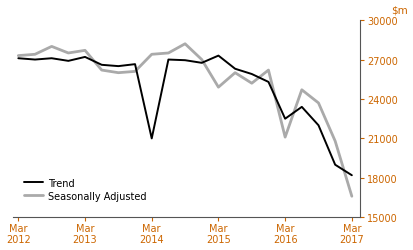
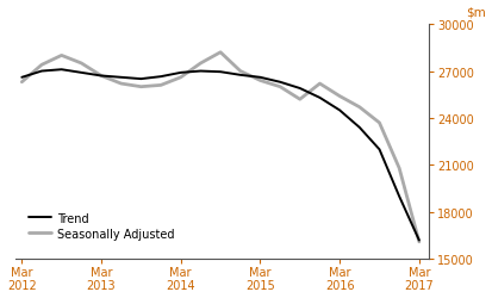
Trend/Mar 2012: 27100 -> 26600
Seasonally Adjusted/Mar 2012: 27300 -> 26300
Trend/Mar 2013: 27200 -> 26700
Seasonally Adjusted/Mar 2013: 27700 -> 26700
Trend/Mar 2014: 21000 -> 26900
Seasonally Adjusted/Mar 2014: 27400 -> 26600
Trend/Mar 2015: 27300 -> 26600
Seasonally Adjusted/Mar 2015: 24900 -> 26400
Trend/Mar 2016: 22500 -> 24500
Seasonally Adjusted/Mar 2016: 21100 -> 25400
Trend/Mar 2017: 18200 -> 16200
Seasonally Adjusted/Mar 2017: 16600 -> 16100
